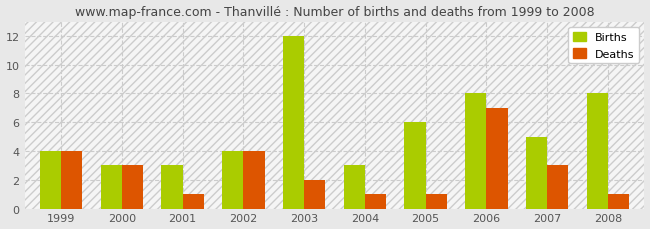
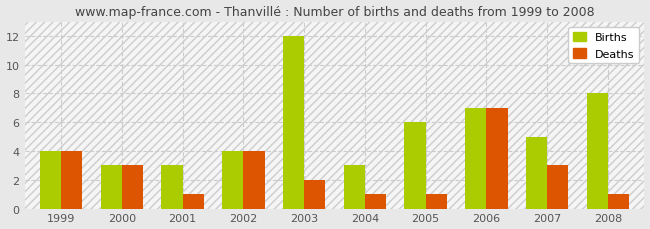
Births/2006: 8 -> 7
